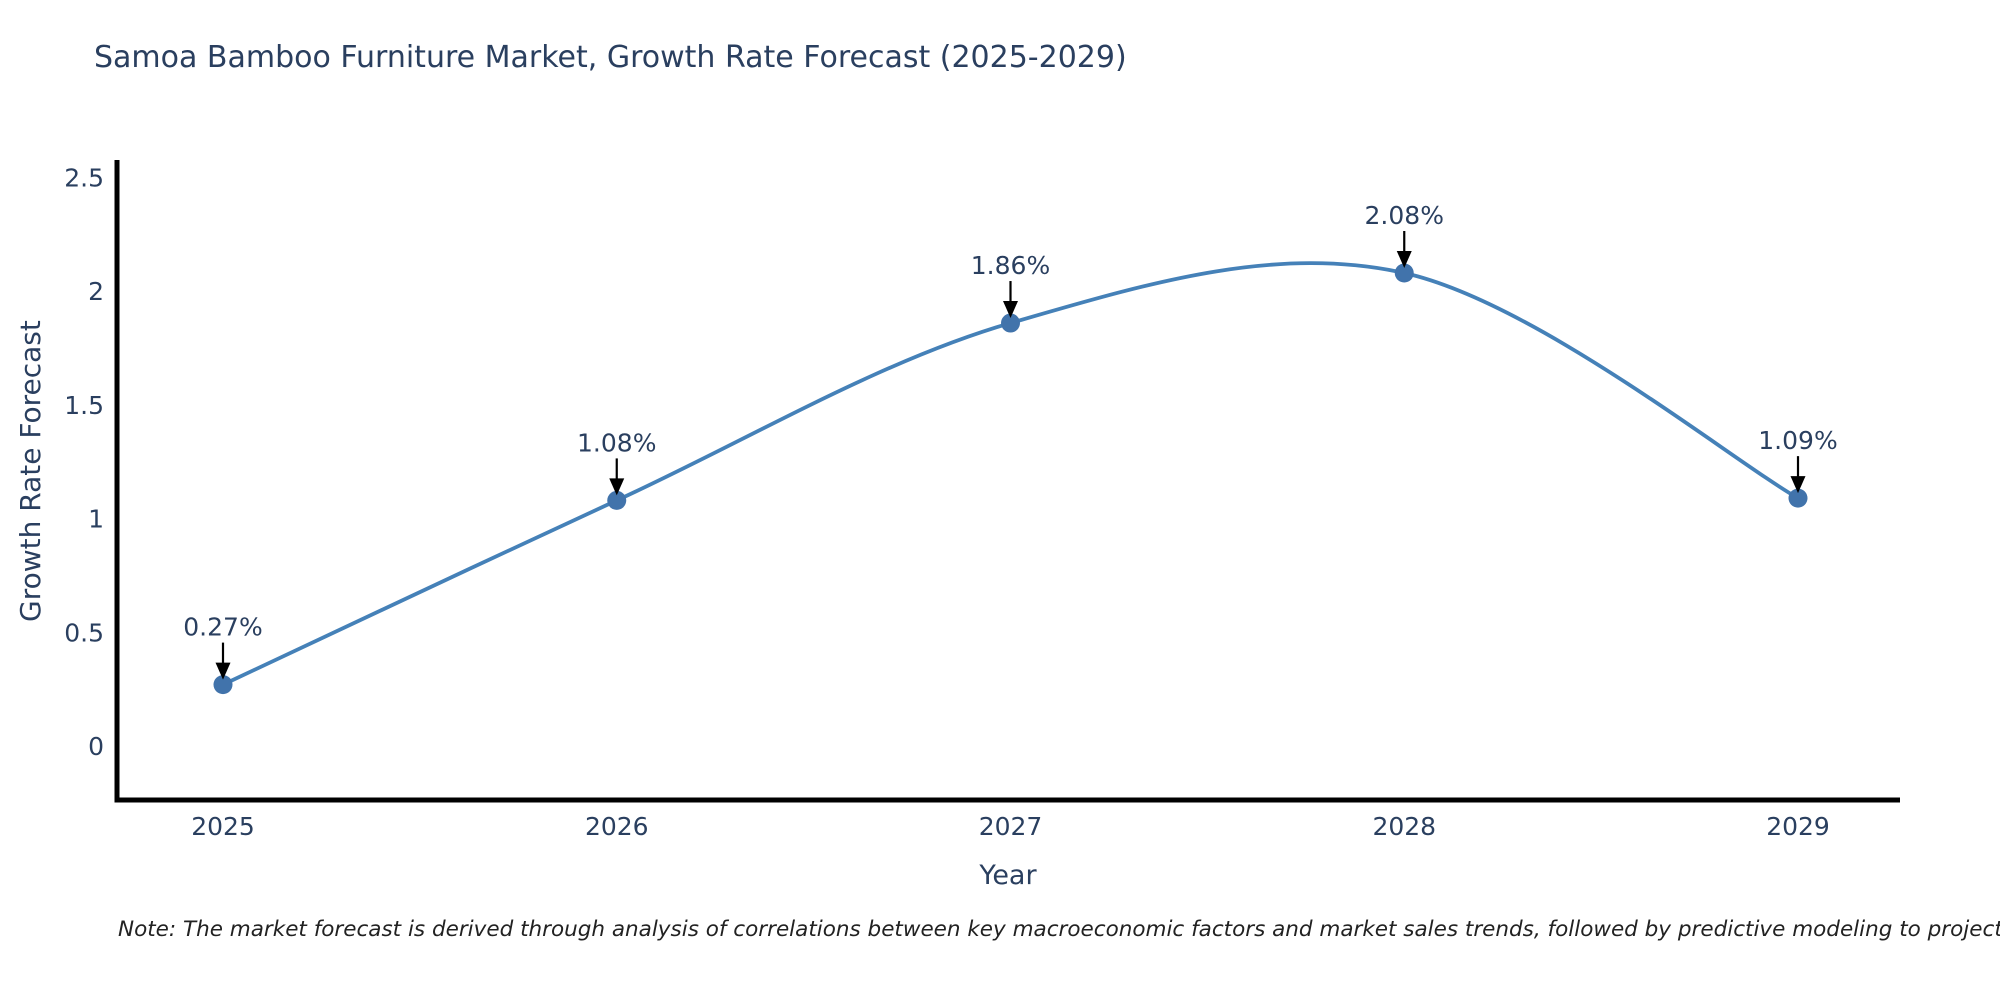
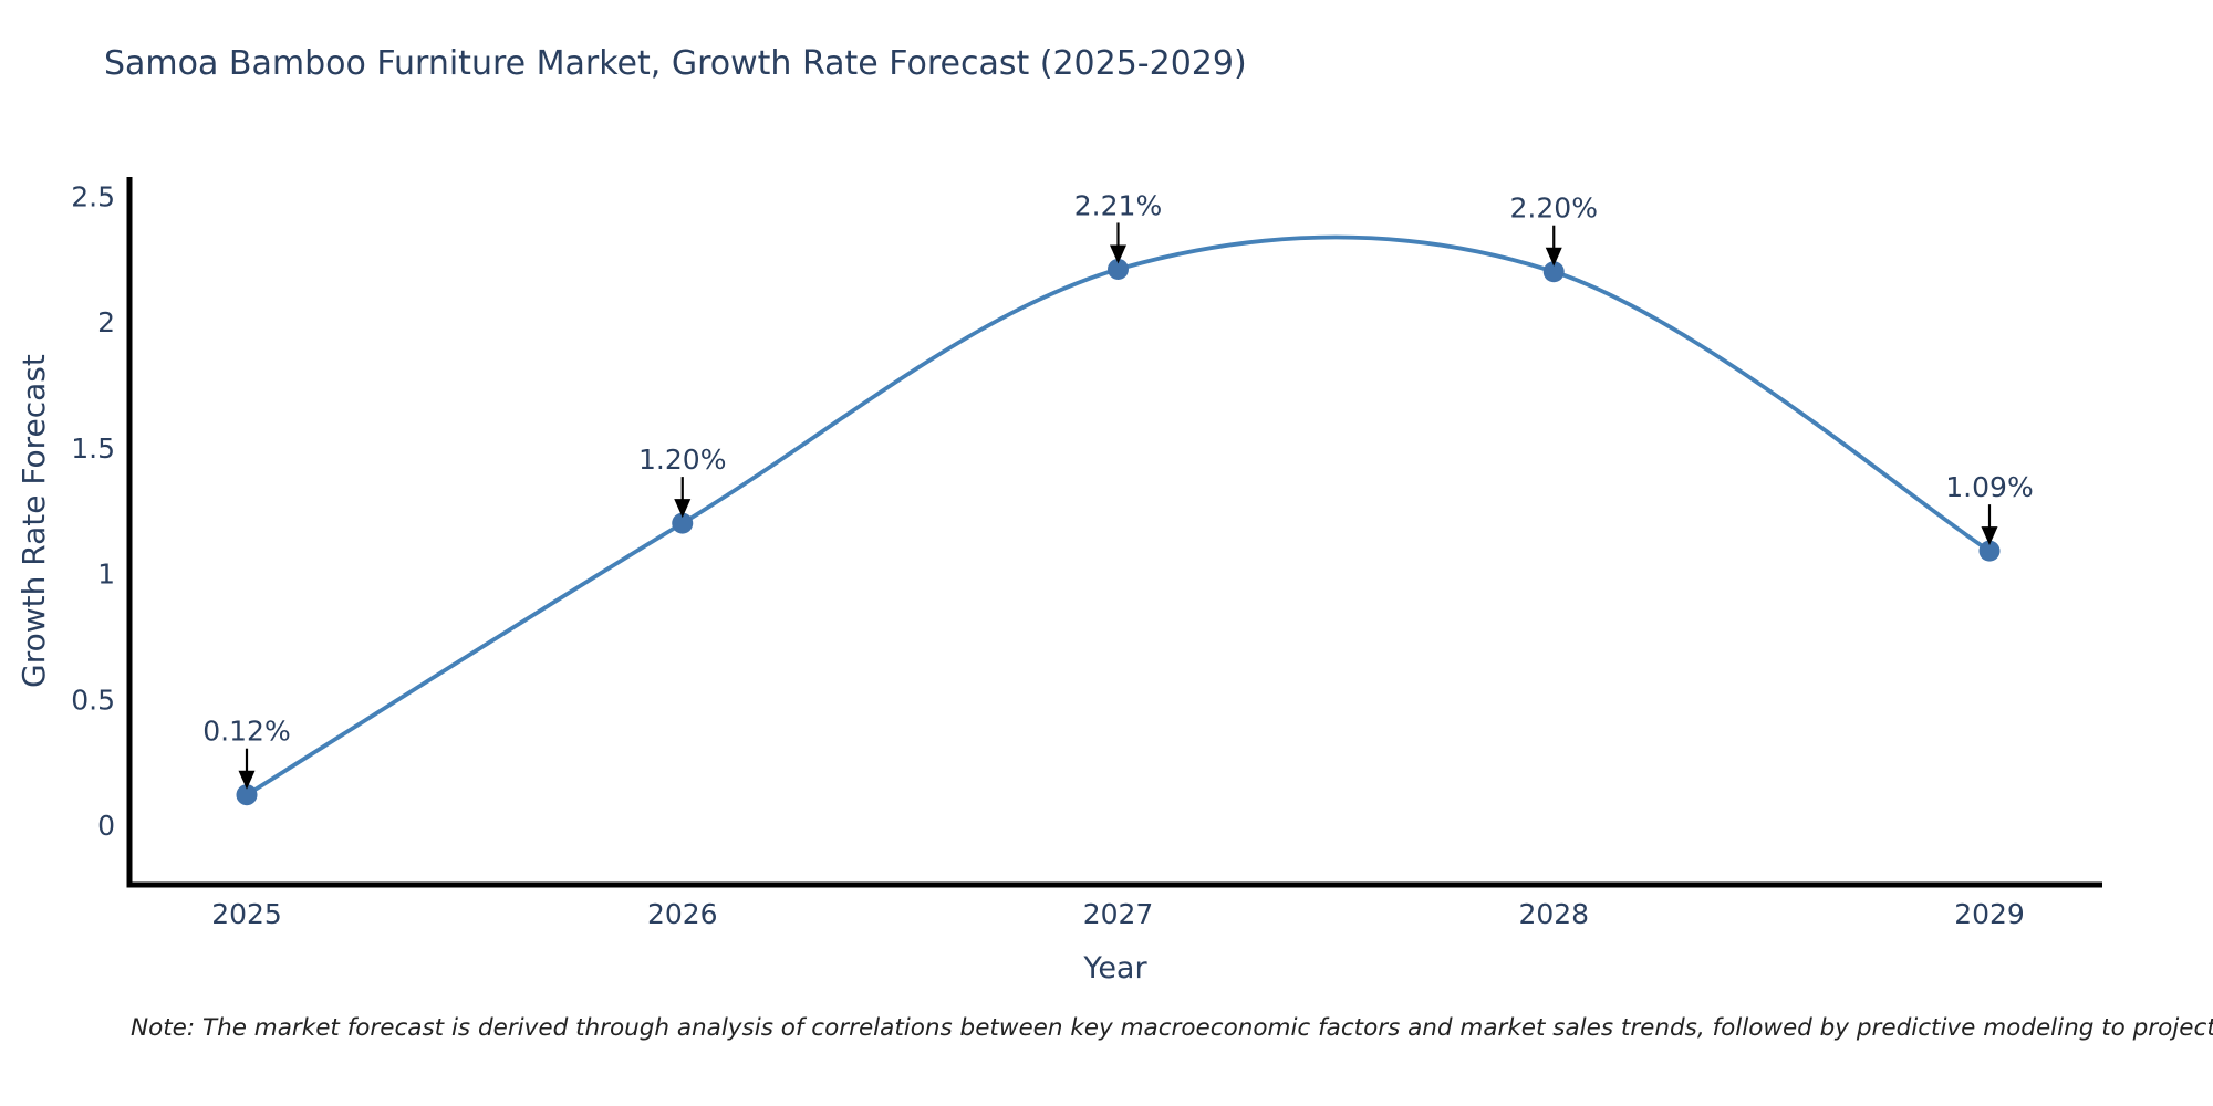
2025: 0.27% -> 0.12%
2026: 1.08% -> 1.20%
2027: 1.86% -> 2.21%
2028: 2.08% -> 2.20%
